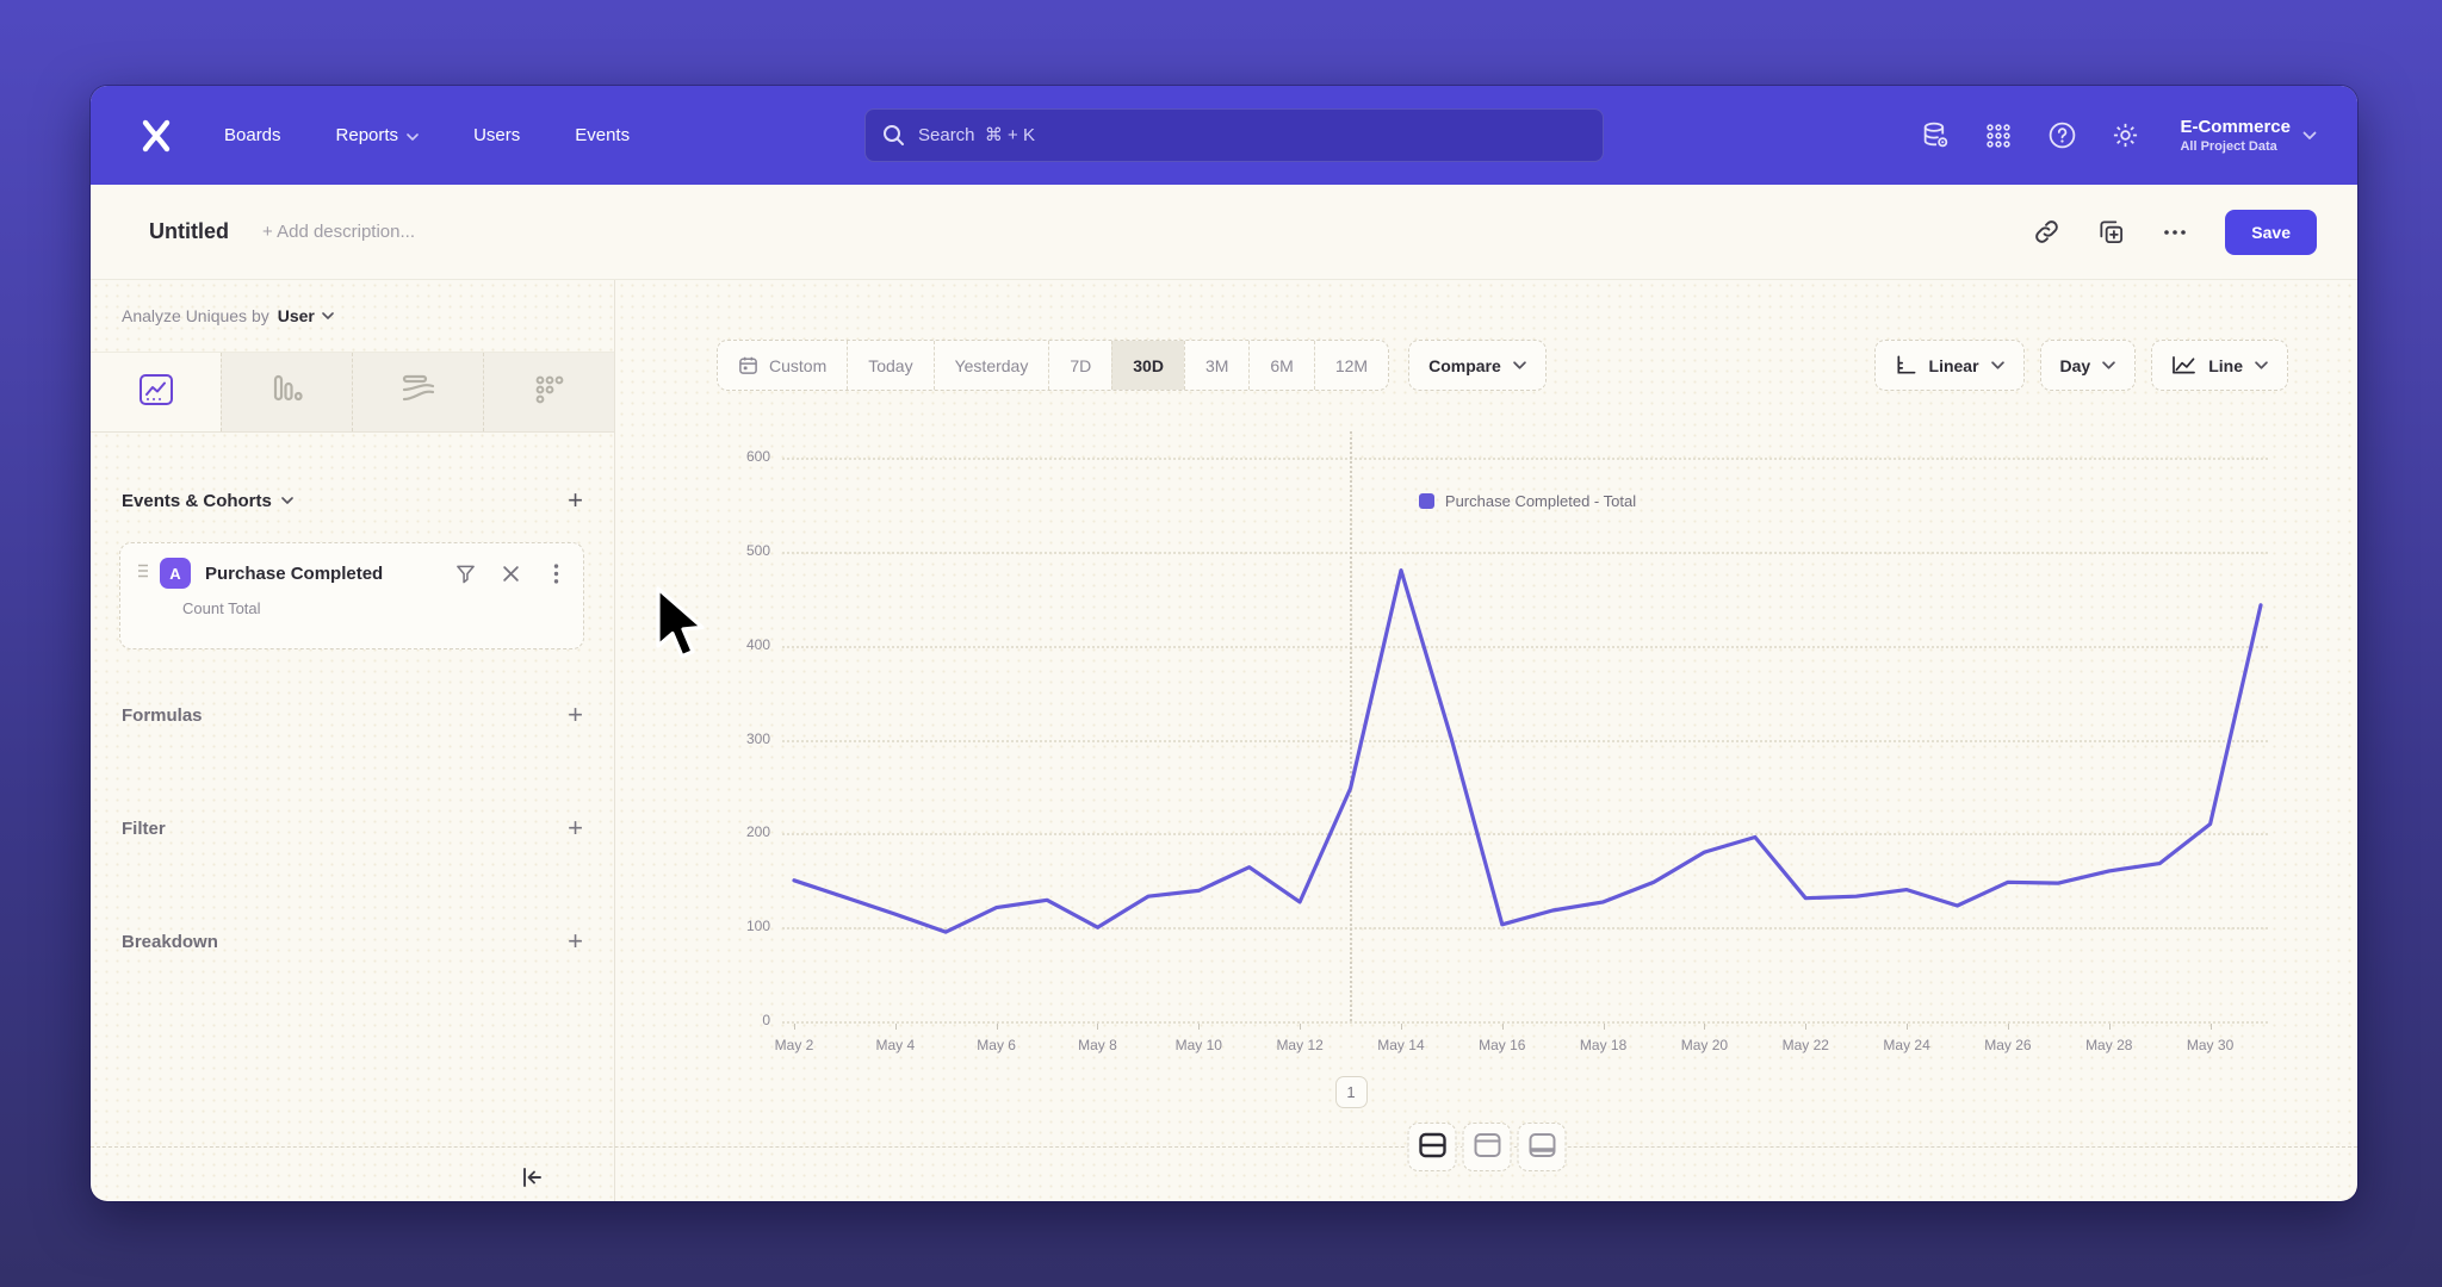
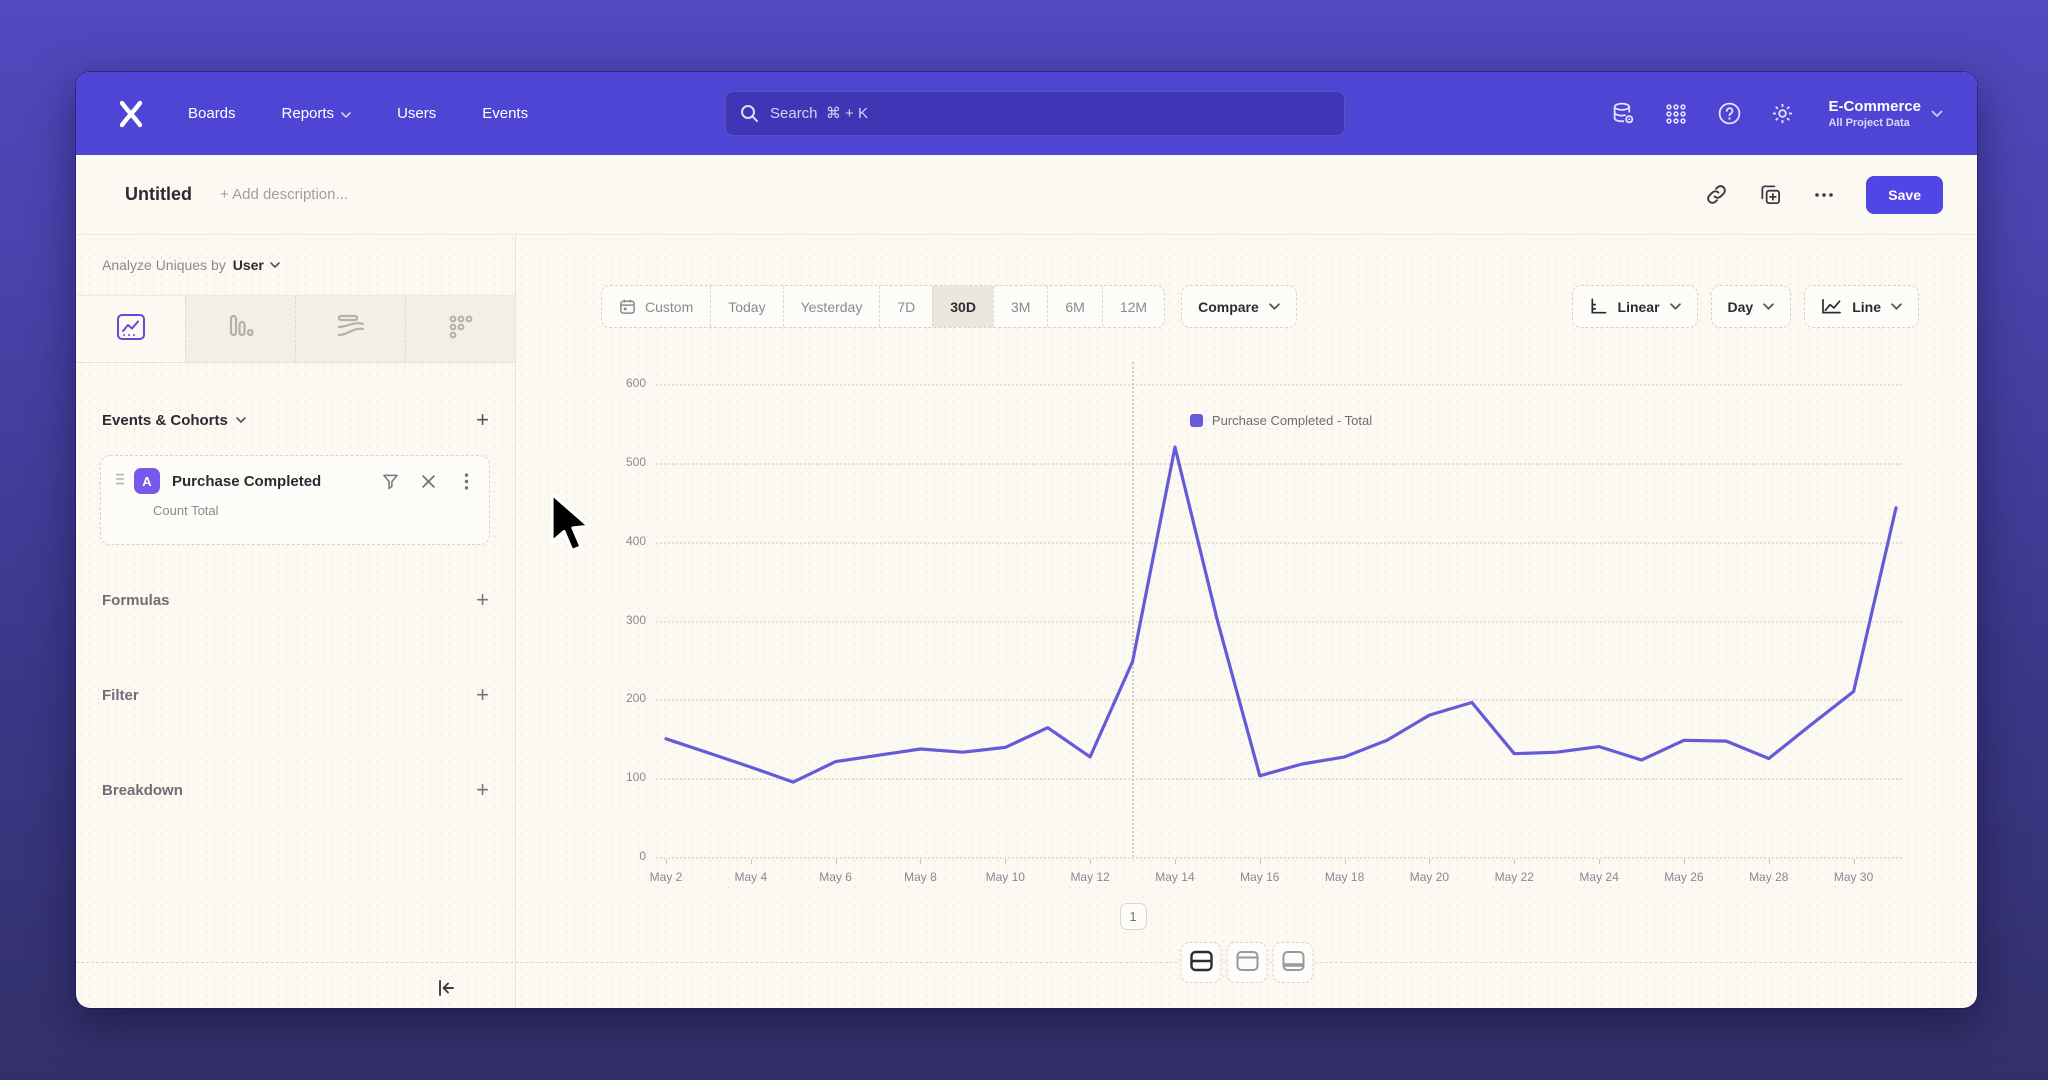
May 8: 100 -> 140
May 14: 480 -> 520
May 28: 160 -> 120
